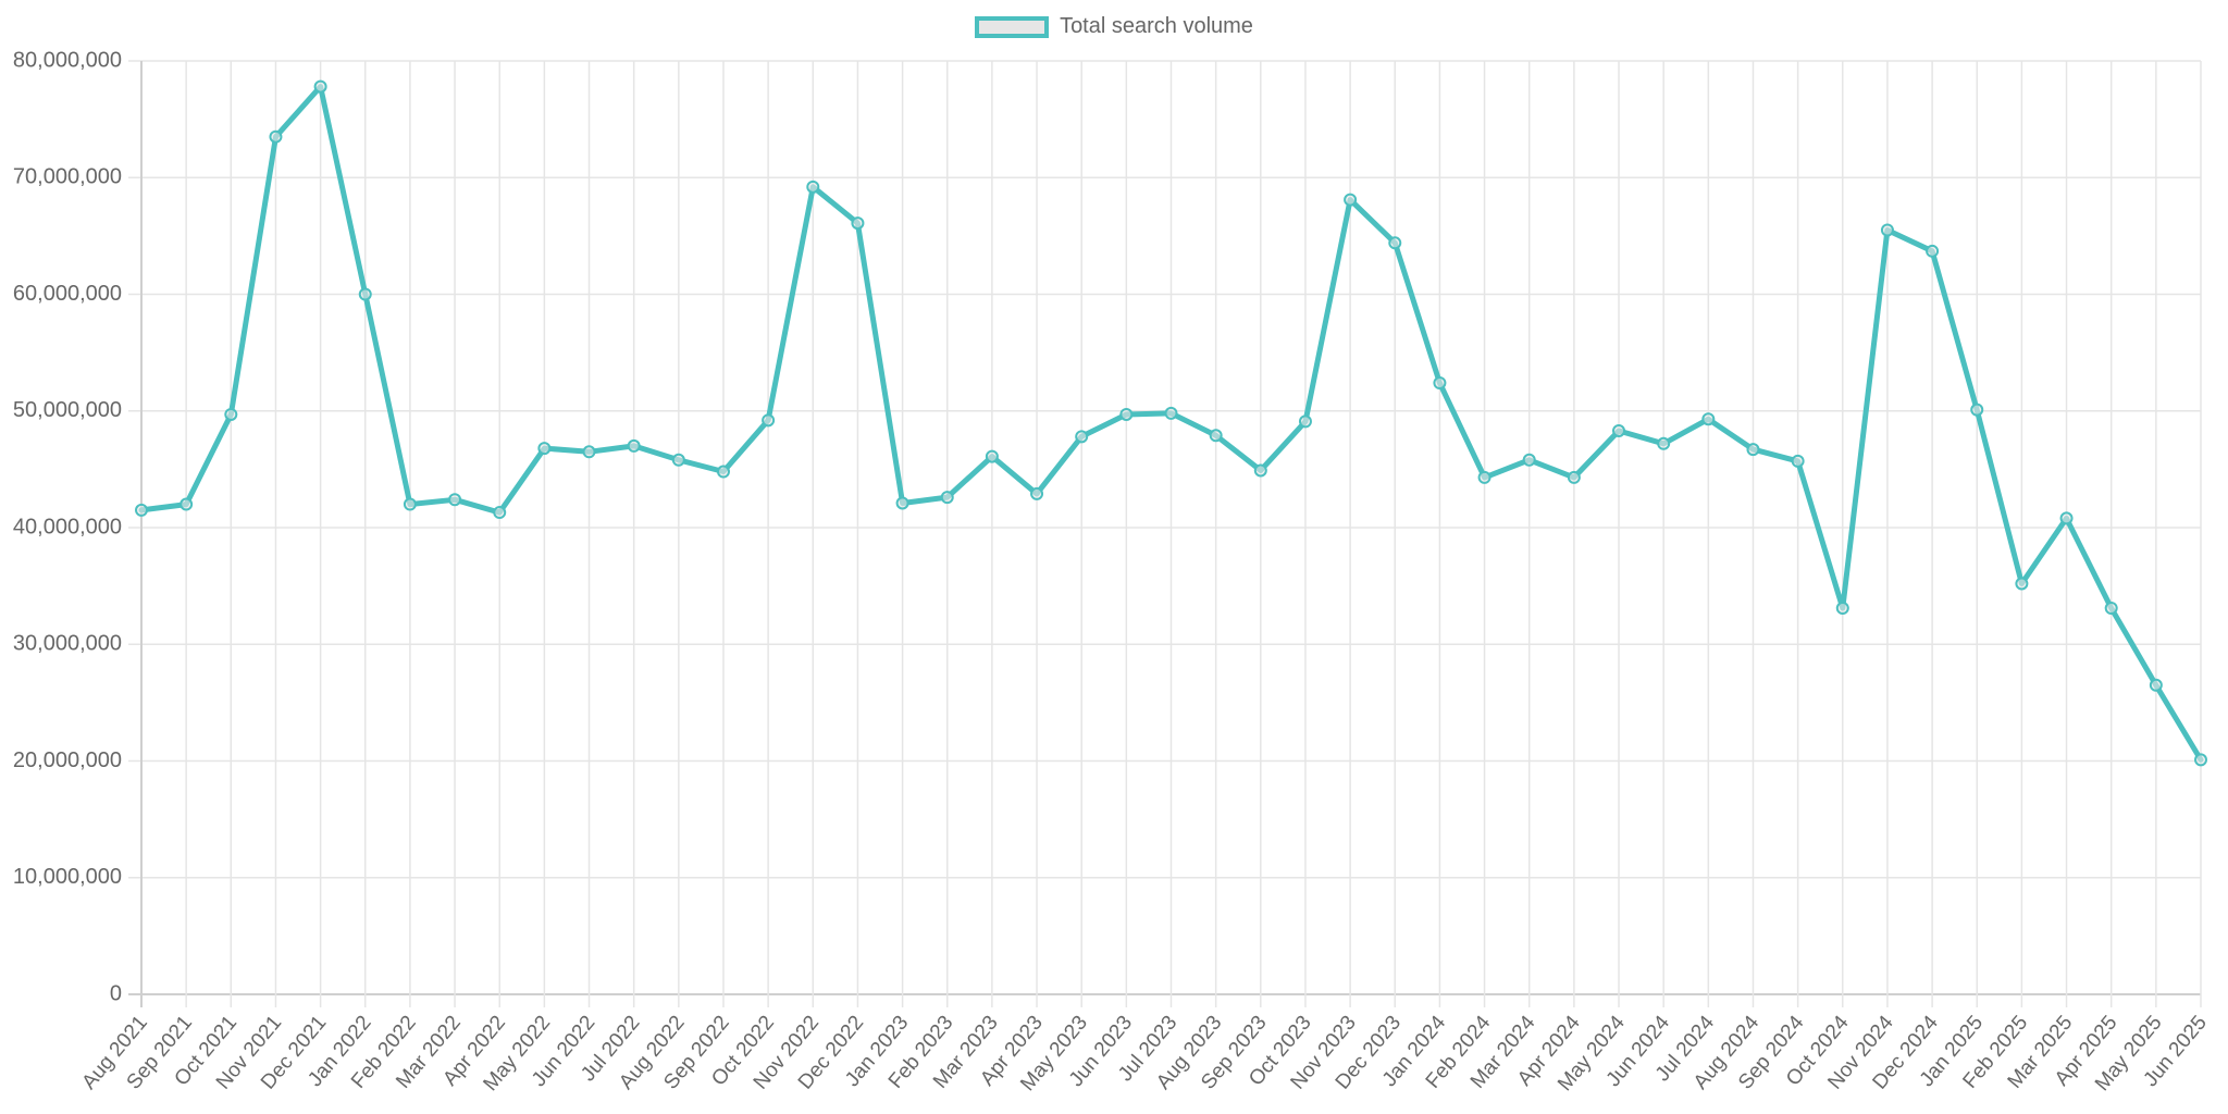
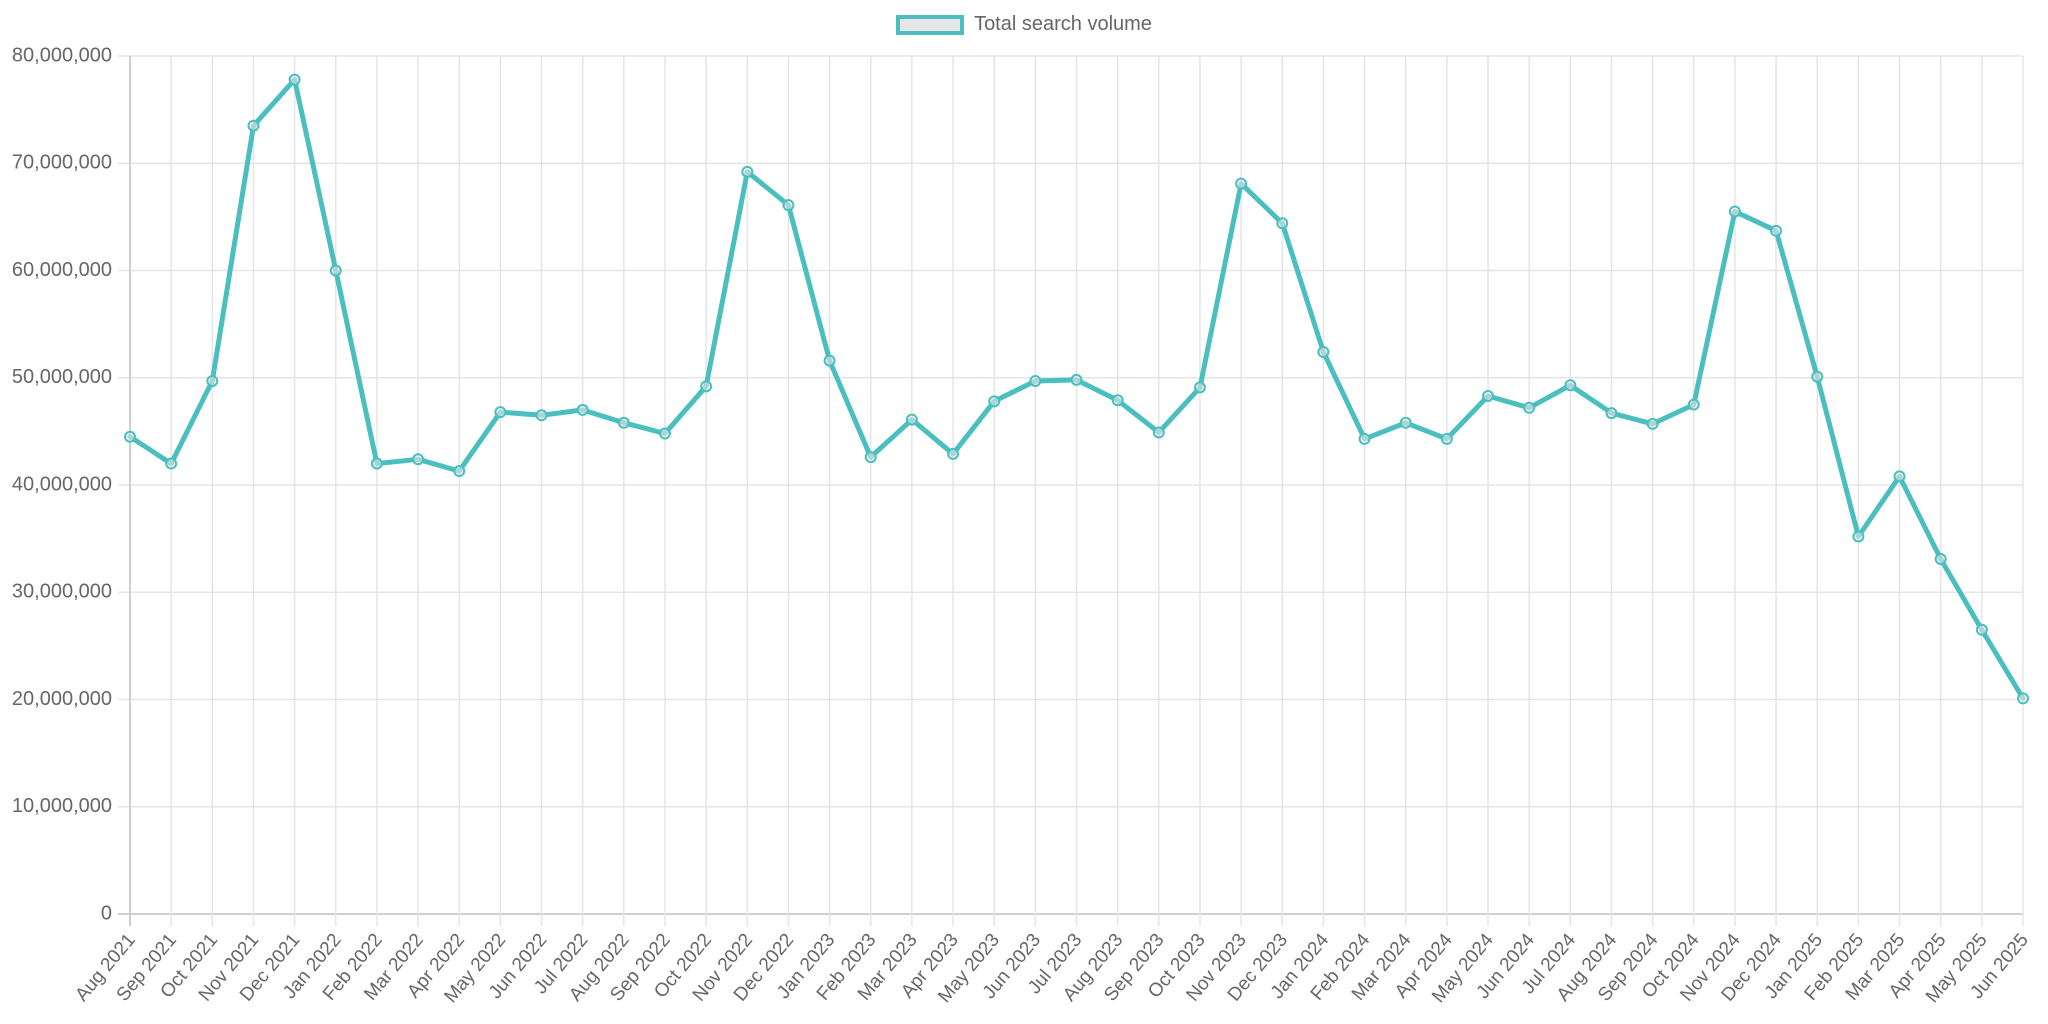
Aug 2021: 41500000 -> 44500000
Jan 2023: 42100000 -> 51600000
Oct 2024: 33100000 -> 47500000
